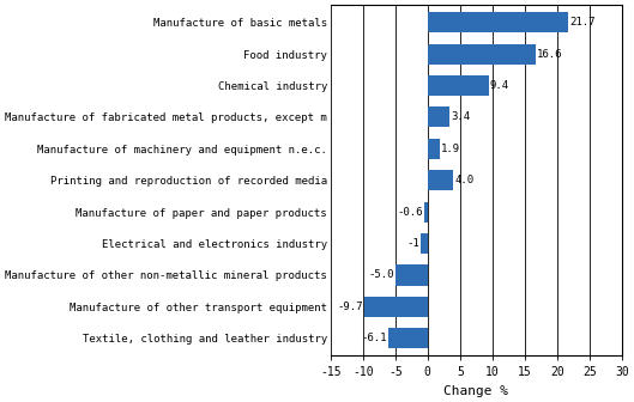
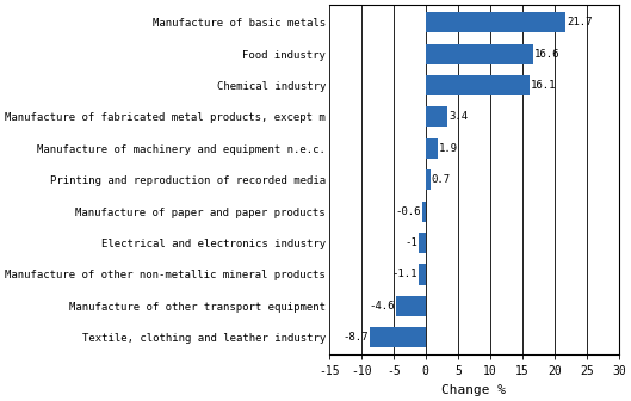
Chemical industry: 9.4 -> 16.1
Printing and reproduction of recorded media: 4.0 -> 0.7
Manufacture of other non-metallic mineral products: -5.0 -> -1.1
Manufacture of other transport equipment: -9.7 -> -4.6
Textile, clothing and leather industry: -6.1 -> -8.7
